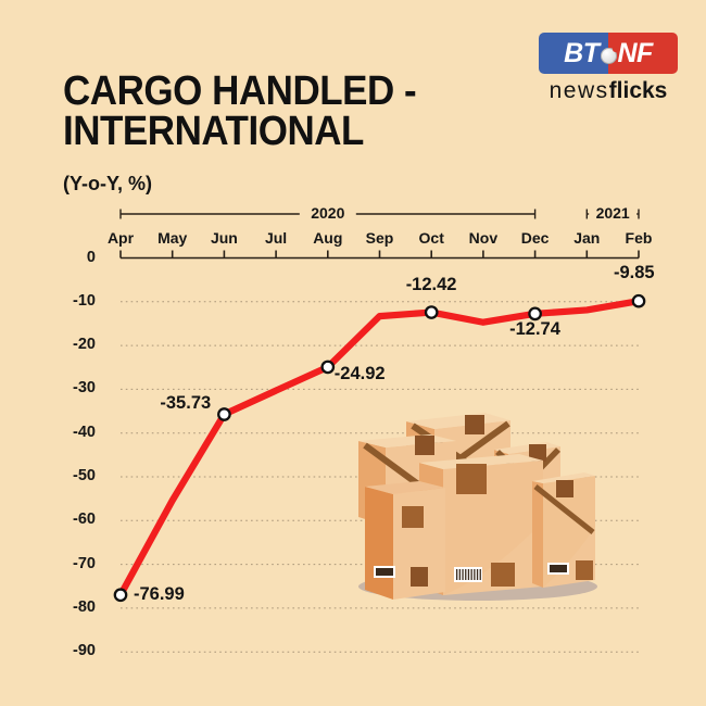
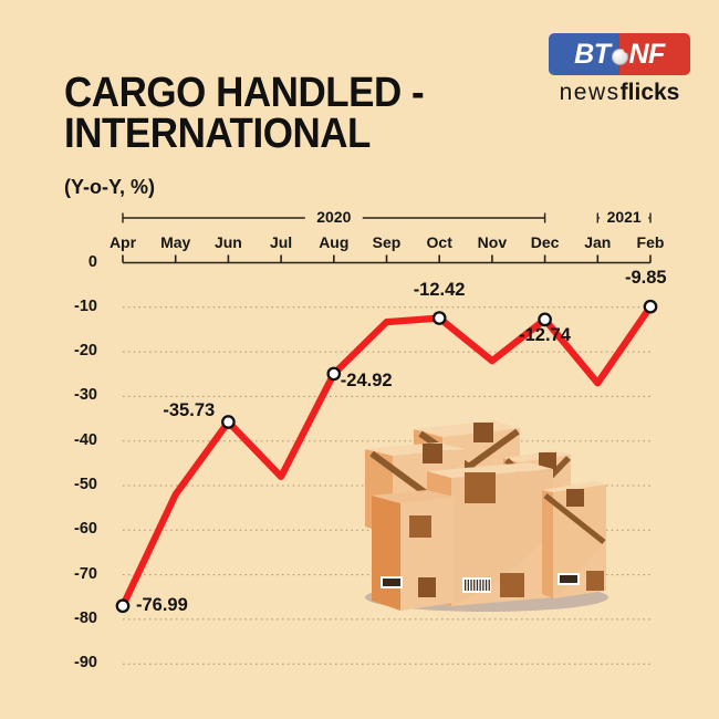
May: -55 -> -52
Jul: -30 -> -48
Nov: -15 -> -22
Jan: -12 -> -27
